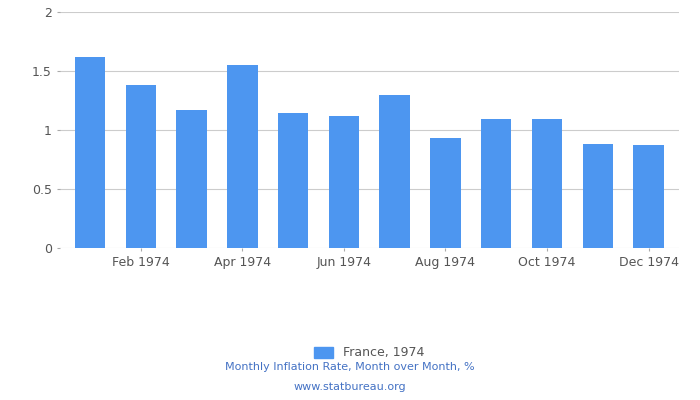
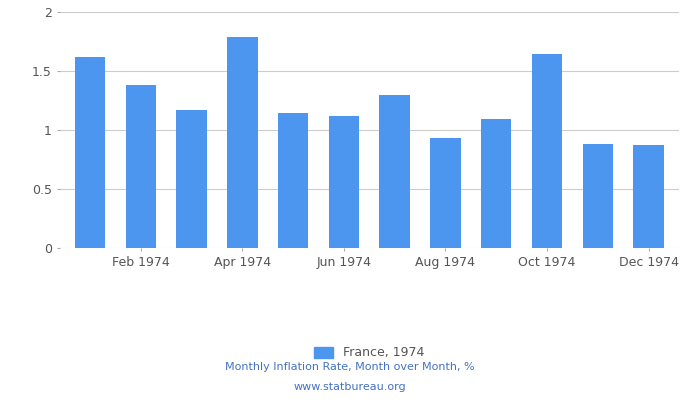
Apr 1974: 1.55 -> 1.79
Oct 1974: 1.09 -> 1.64
